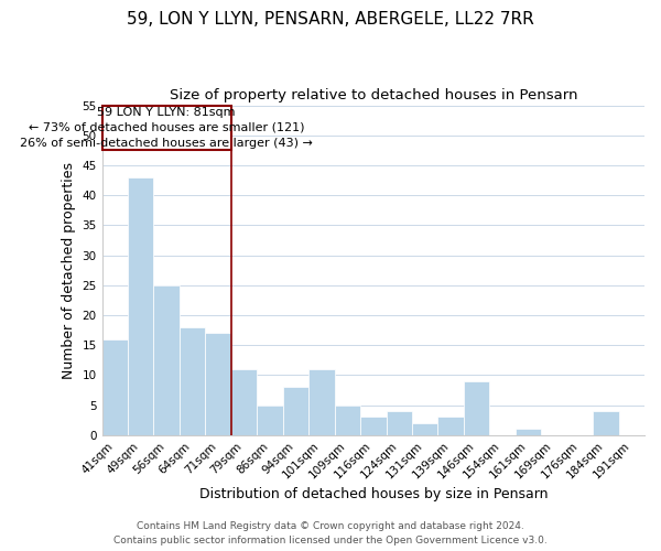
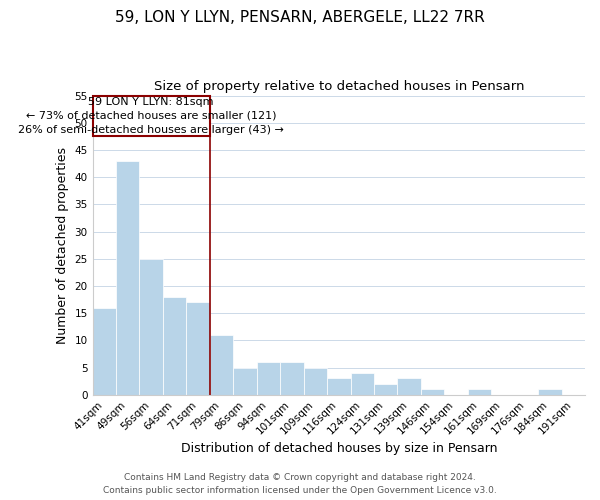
94sqm: 8 -> 6
101sqm: 11 -> 6
146sqm: 9 -> 1
184sqm: 4 -> 1
